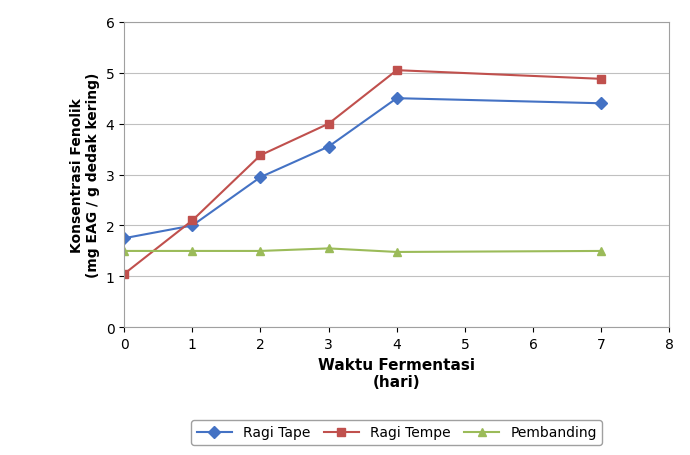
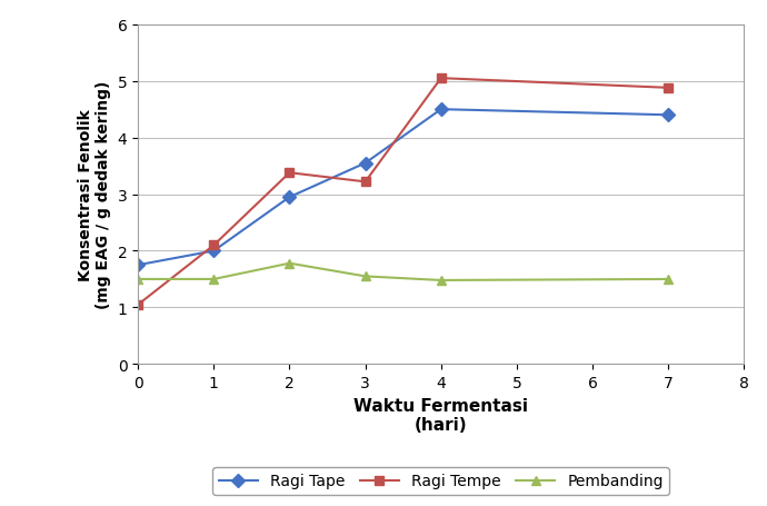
Pembanding/2: 1.50 -> 1.78
Ragi Tempe/3: 4.00 -> 3.22
